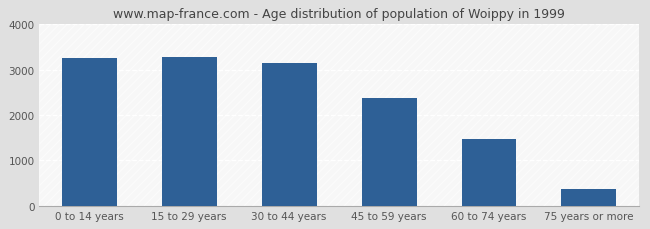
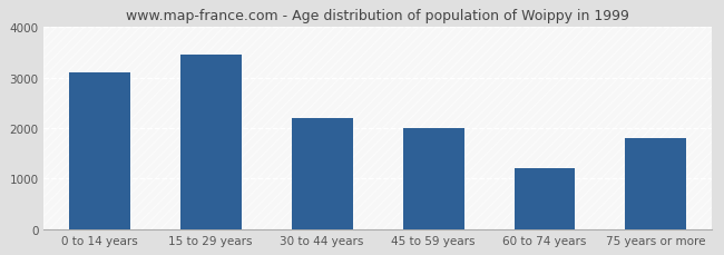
0 to 14 years: 3250 -> 3100
15 to 29 years: 3270 -> 3450
30 to 44 years: 3150 -> 2200
45 to 59 years: 2370 -> 2000
60 to 74 years: 1480 -> 1200
75 years or more: 360 -> 1800
